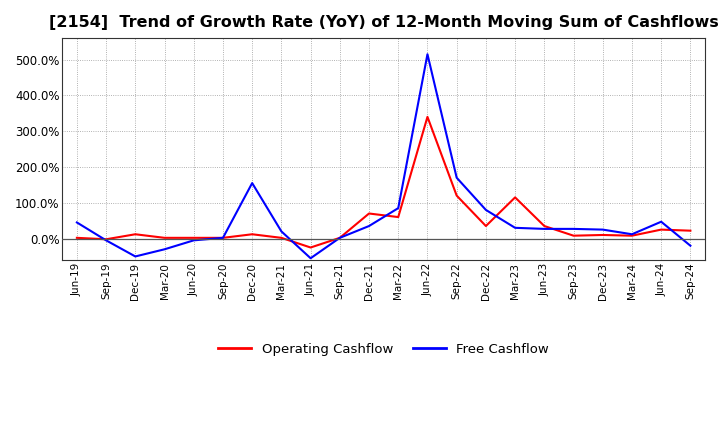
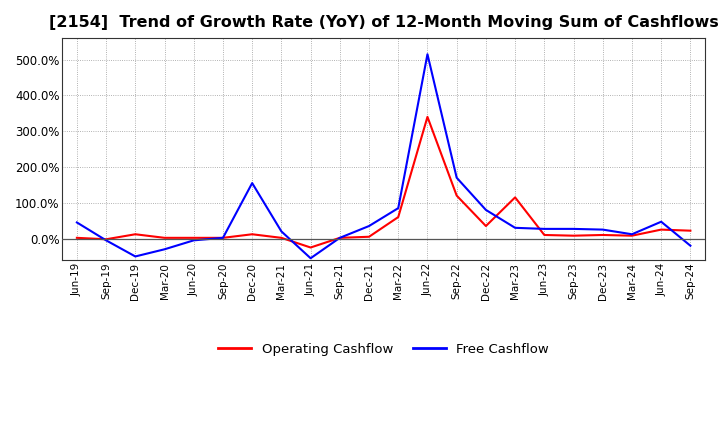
Operating Cashflow/Dec-21: 70% -> 5%
Operating Cashflow/Jun-23: 35% -> 10%
